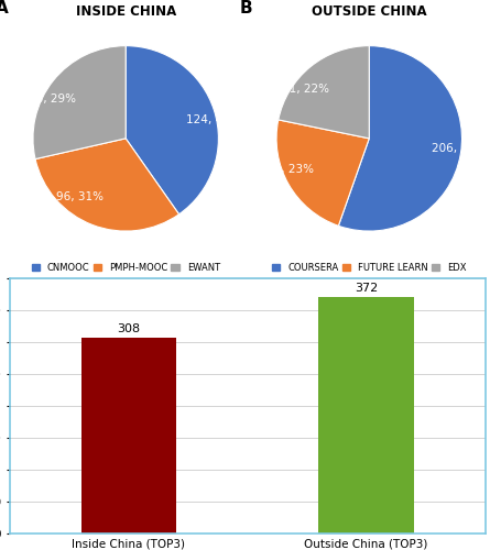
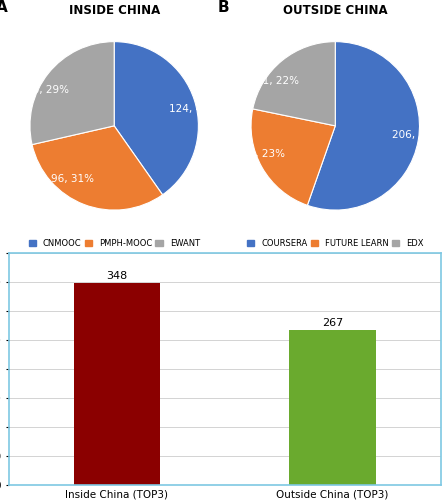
Inside China (TOP3): 308 -> 348
Outside China (TOP3): 372 -> 267
